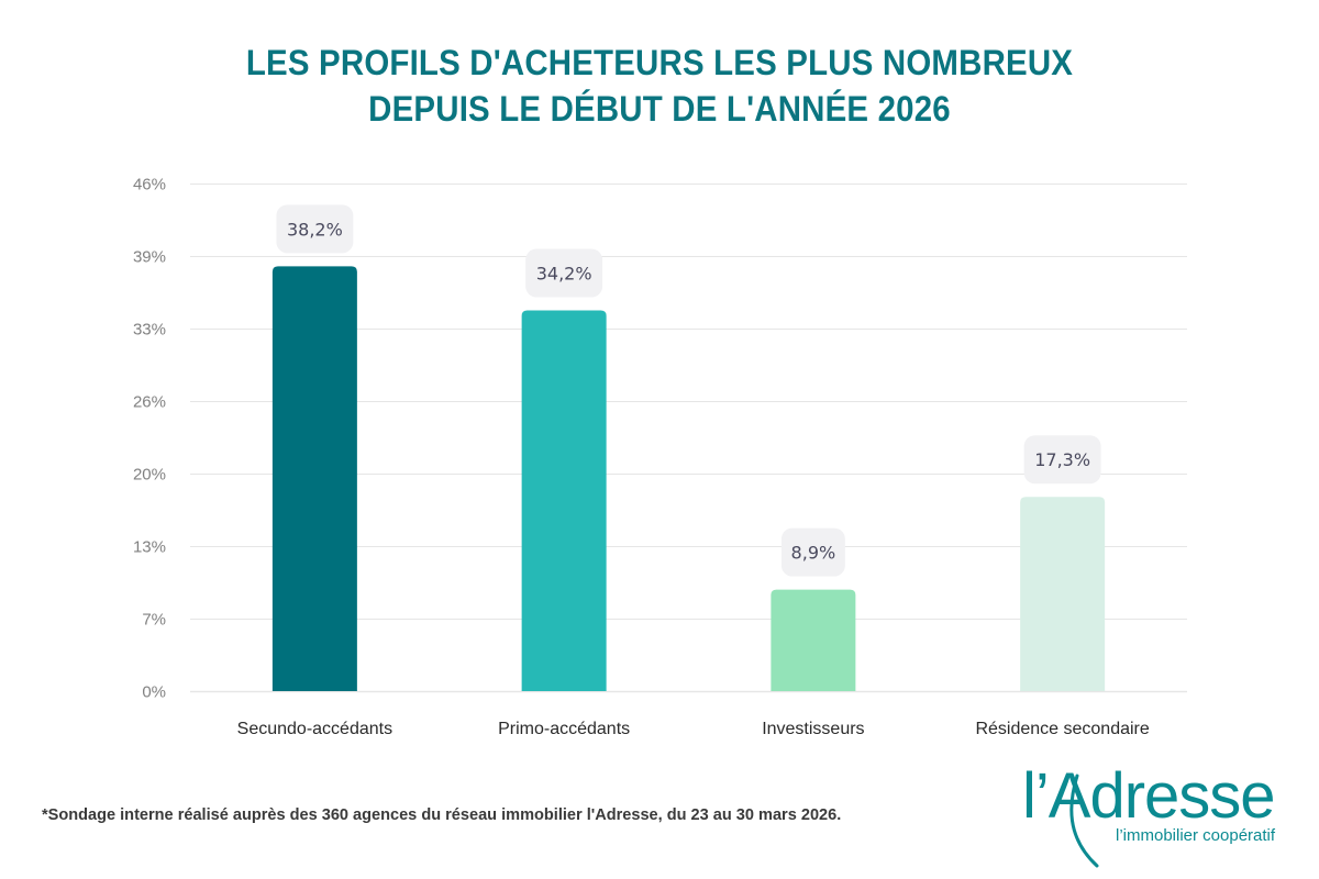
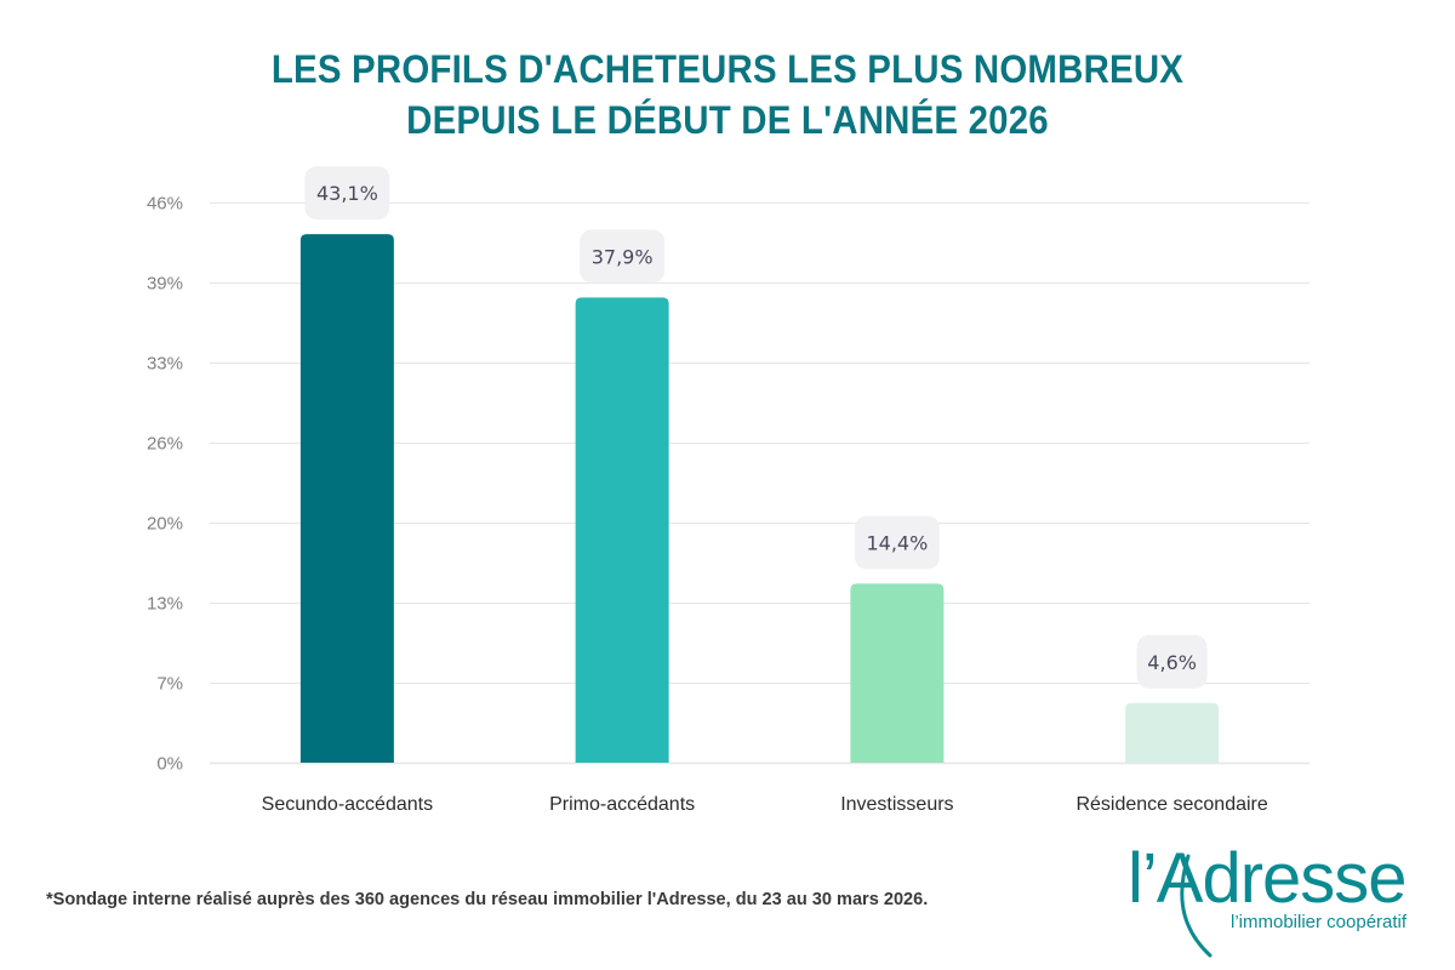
Secundo-accédants: 38,2% -> 43,1%
Primo-accédants: 34,2% -> 37,9%
Investisseurs: 8,9% -> 14,4%
Résidence secondaire: 17,3% -> 4,6%
